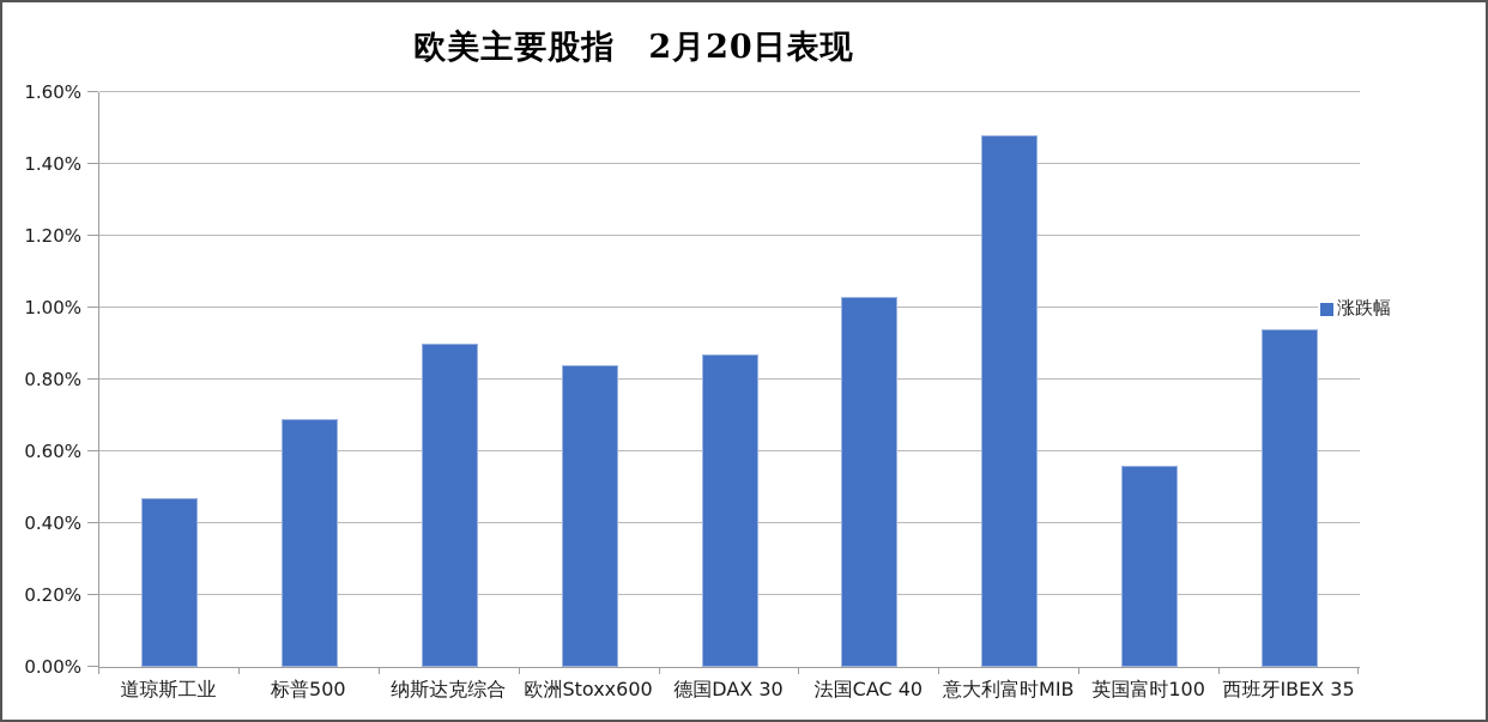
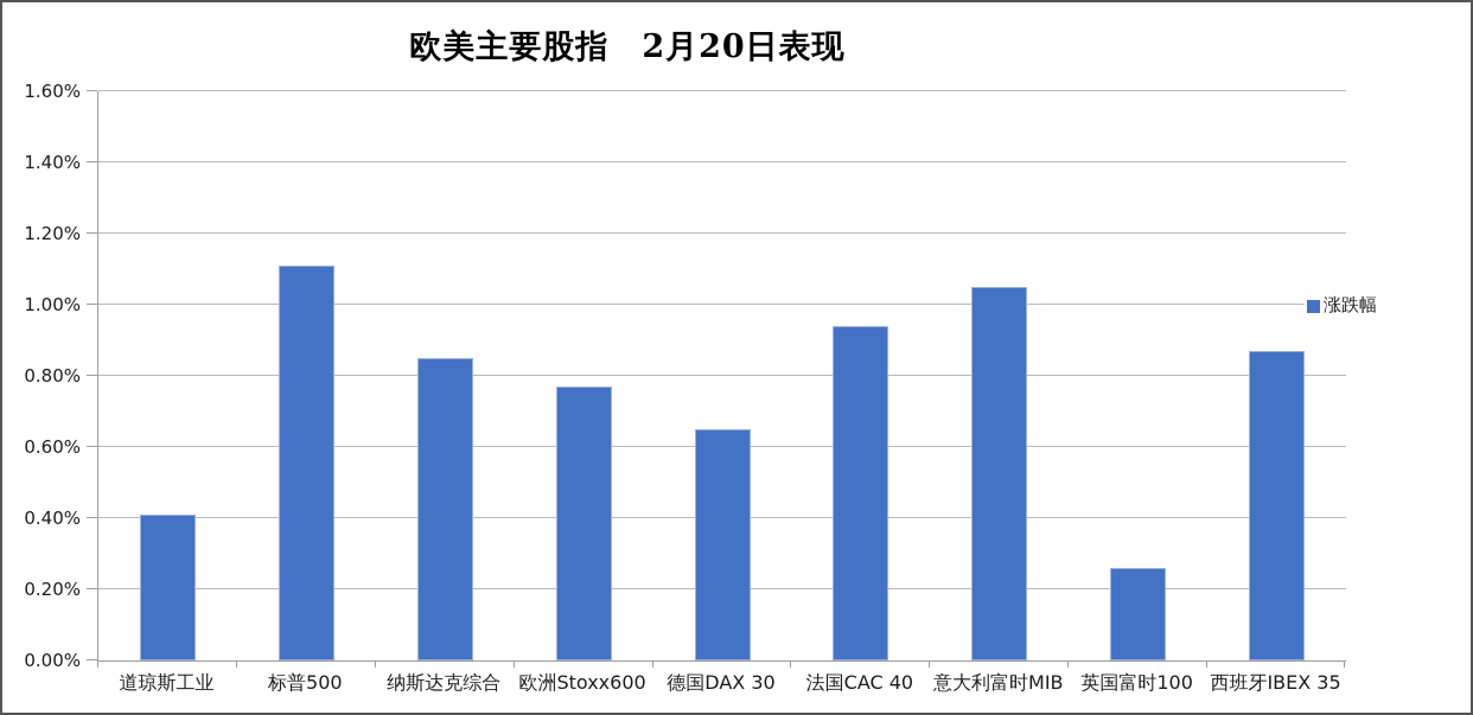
道琼斯工业: 0.47% -> 0.41%
标普500: 0.69% -> 1.11%
纳斯达克综合: 0.90% -> 0.85%
欧洲Stoxx600: 0.84% -> 0.77%
德国DAX 30: 0.87% -> 0.65%
法国CAC 40: 1.03% -> 0.94%
意大利富时MIB: 1.48% -> 1.05%
英国富时100: 0.56% -> 0.26%
西班牙IBEX 35: 0.94% -> 0.87%
